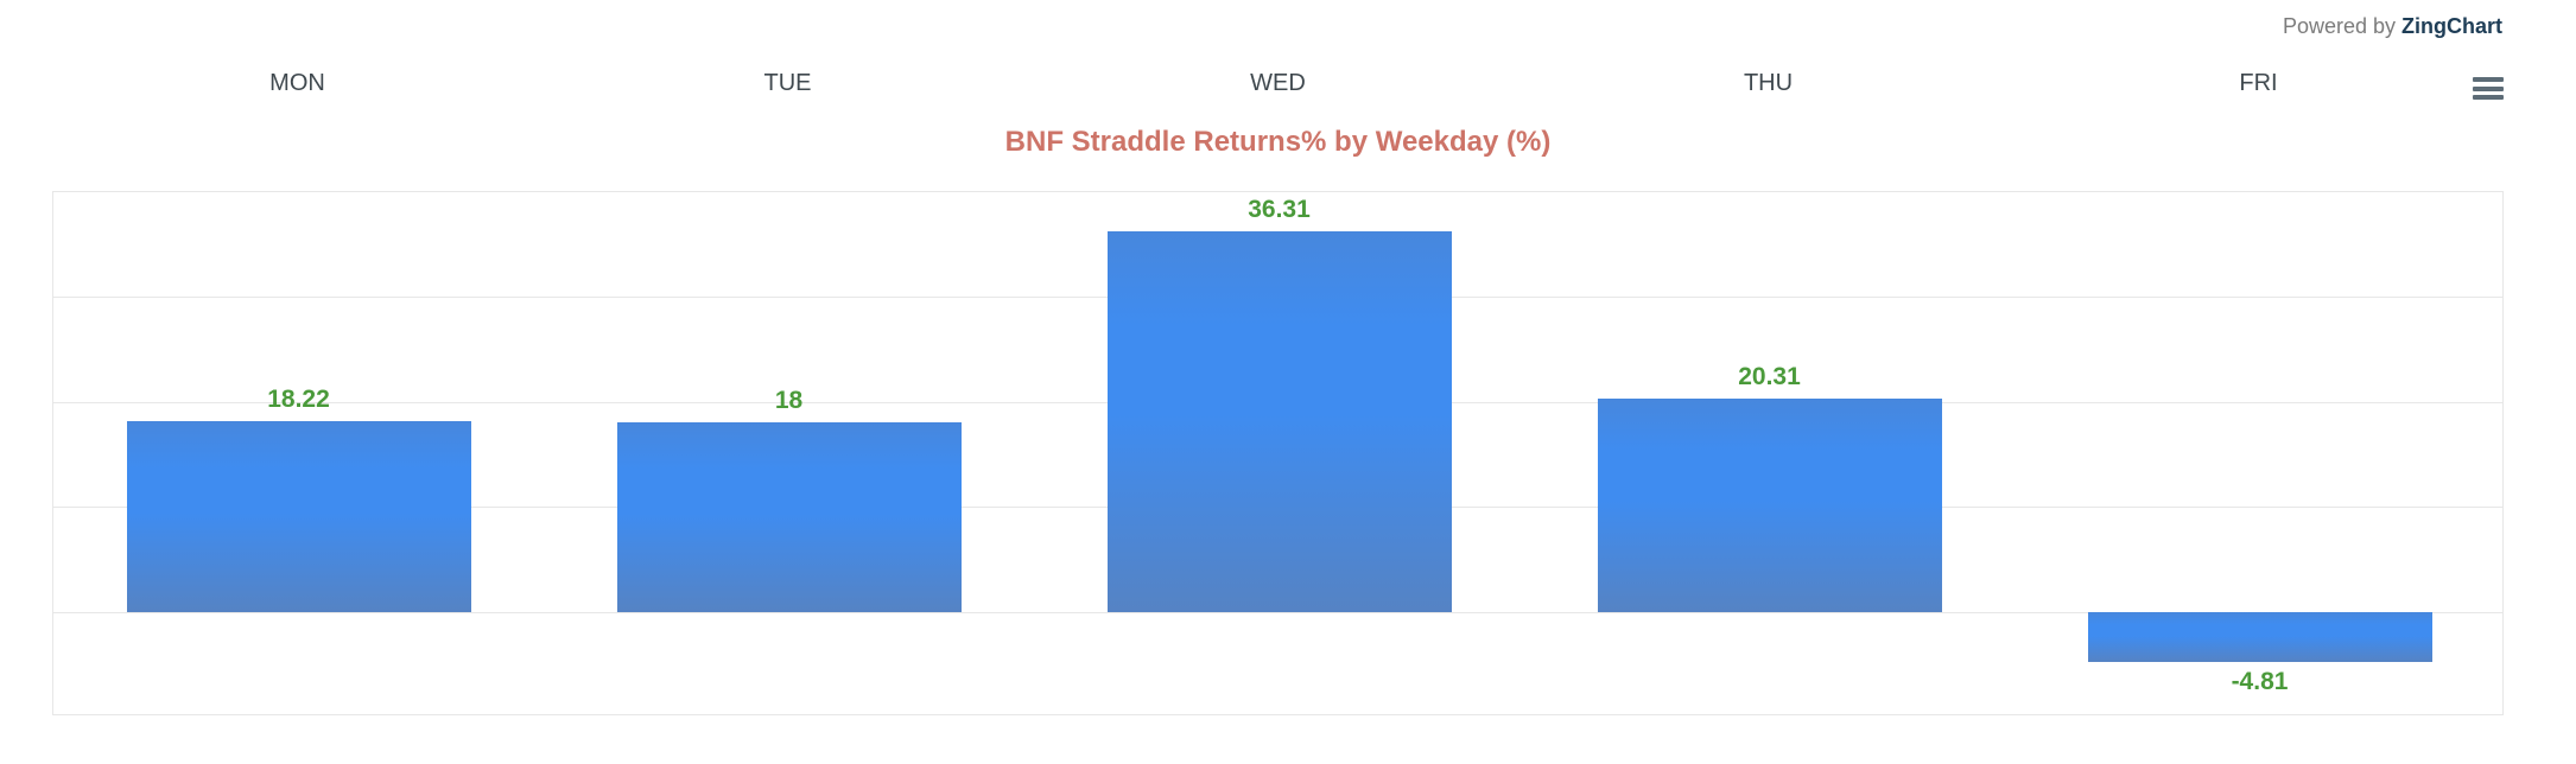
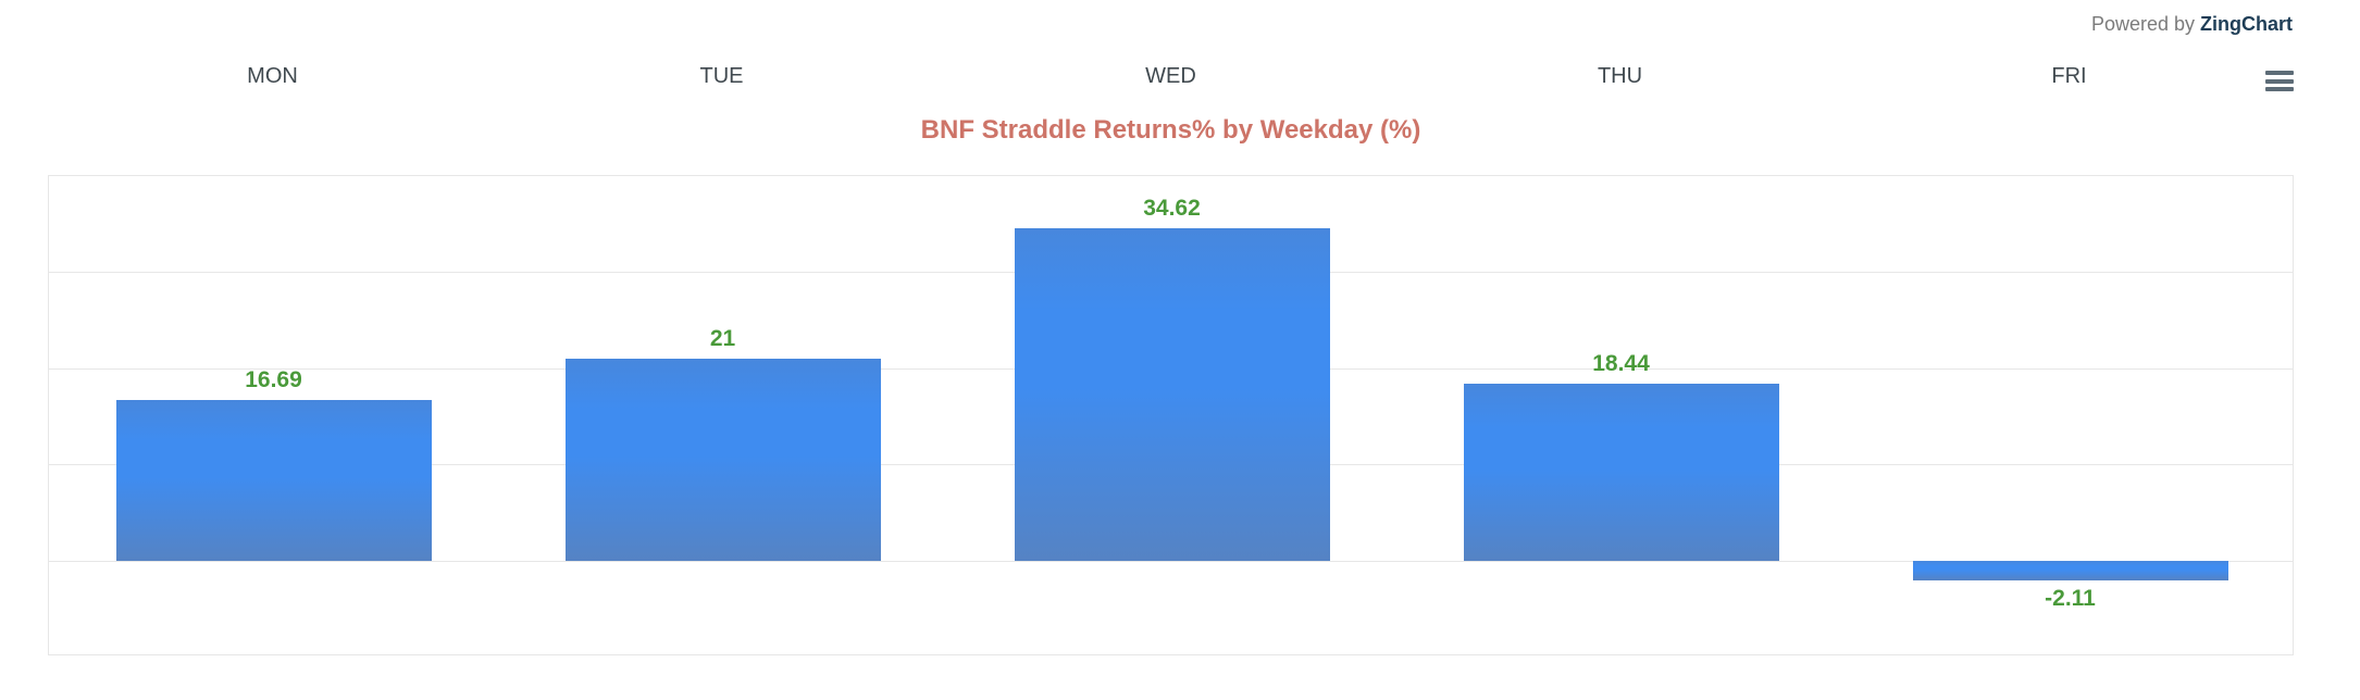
MON: 18.22 -> 16.69
TUE: 18 -> 21
WED: 36.31 -> 34.62
THU: 20.31 -> 18.44
FRI: -4.81 -> -2.11
